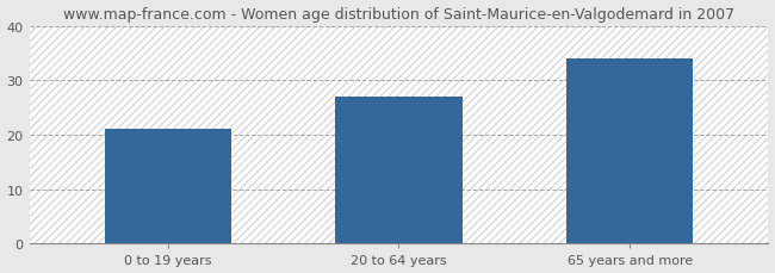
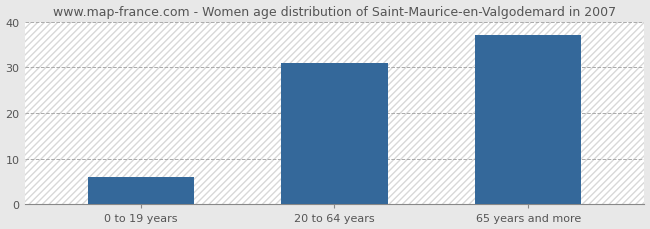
0 to 19 years: 21 -> 6
20 to 64 years: 27 -> 31
65 years and more: 34 -> 37
